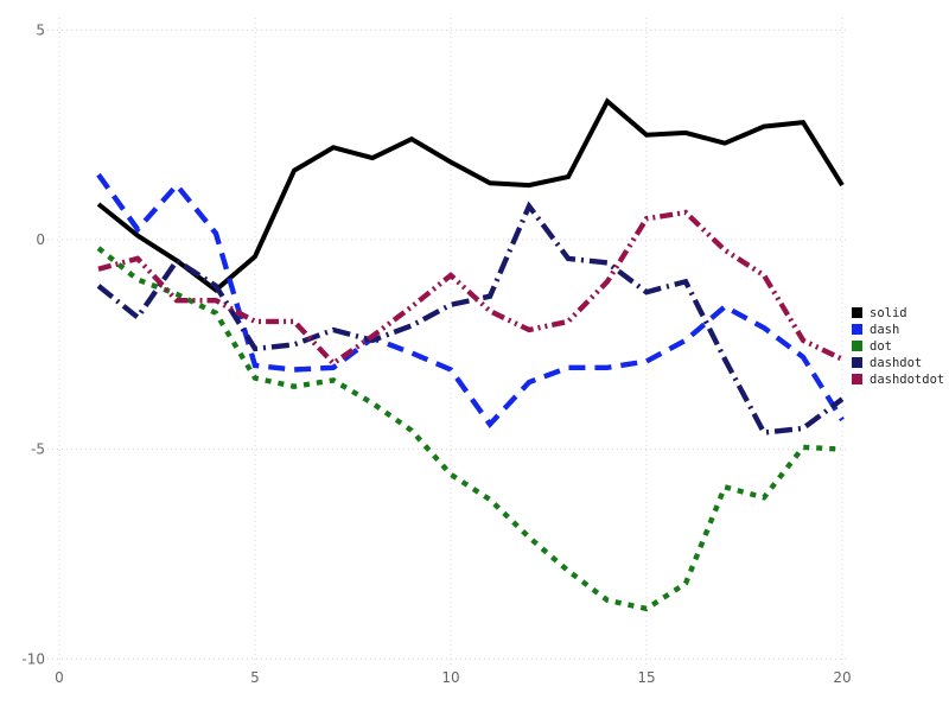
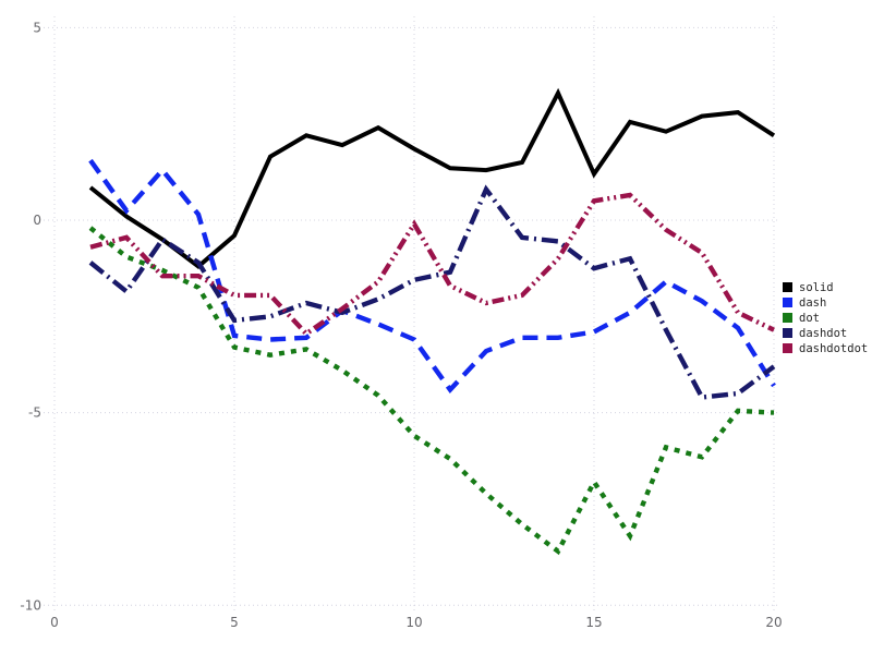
dashdotdot/10: -0.8 -> -0.1
solid/15: 2.5 -> 1.2
dot/15: -8.8 -> -6.8
solid/20: 1.3 -> 2.2
